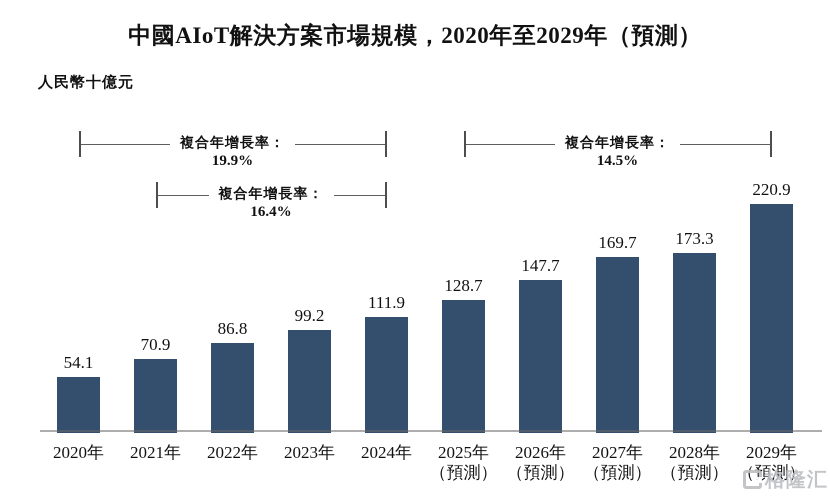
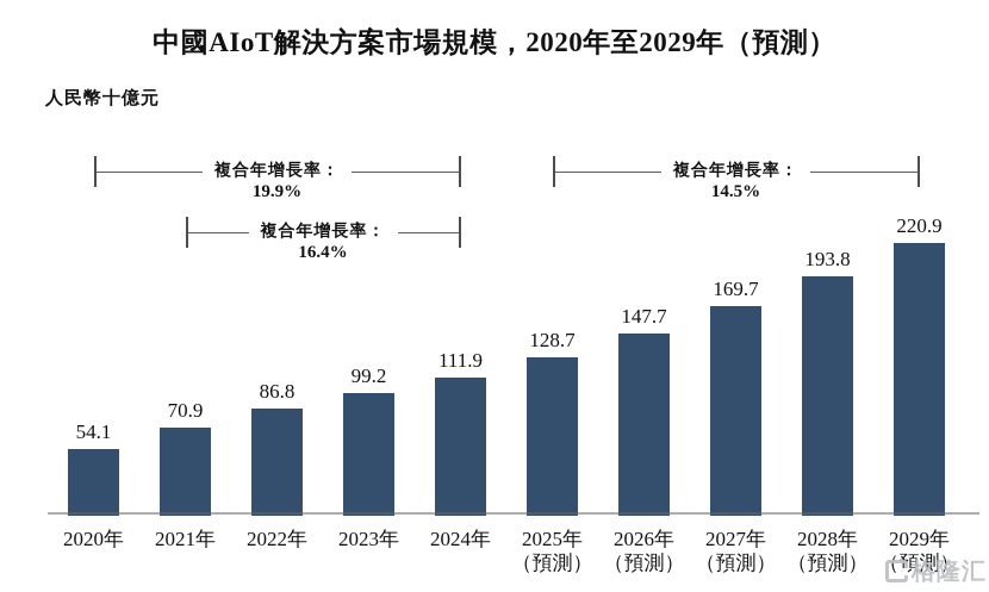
2028年: 173.3 -> 193.8
